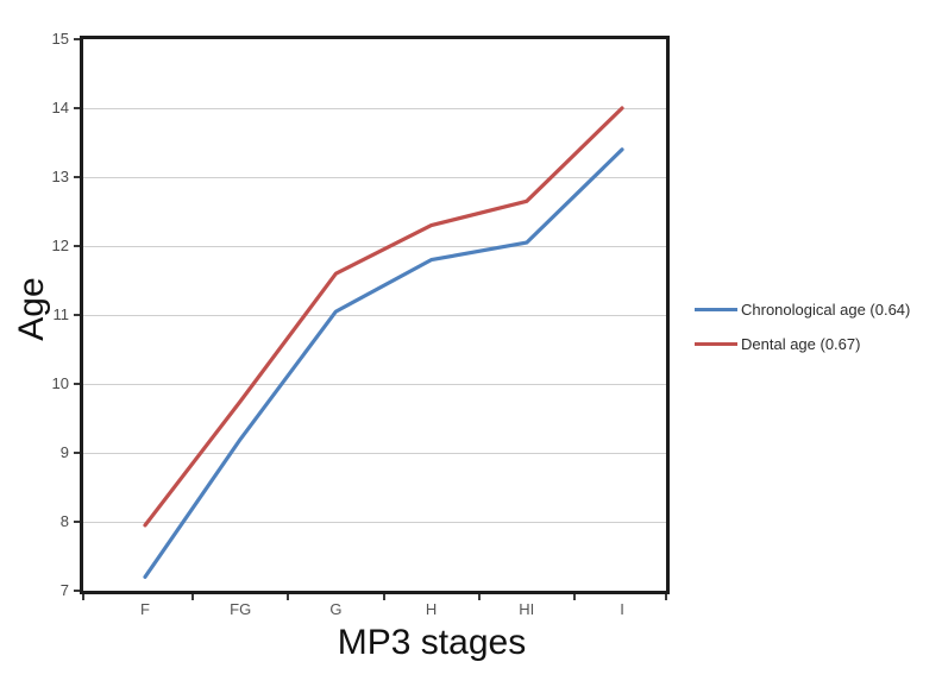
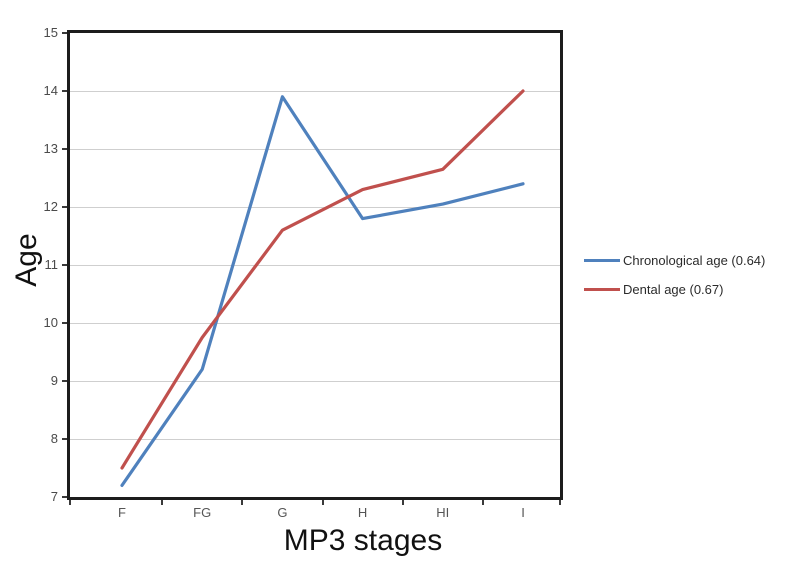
Dental age (0.67)/F: 8.0 -> 7.5
Chronological age (0.64)/G: 11.1 -> 13.9
Chronological age (0.64)/I: 13.4 -> 12.4
